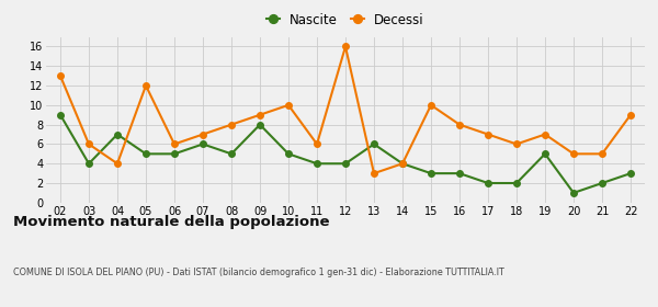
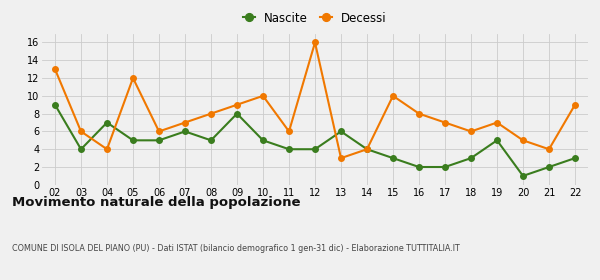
Nascite/16: 3 -> 2
Nascite/18: 2 -> 3
Decessi/21: 5 -> 4
